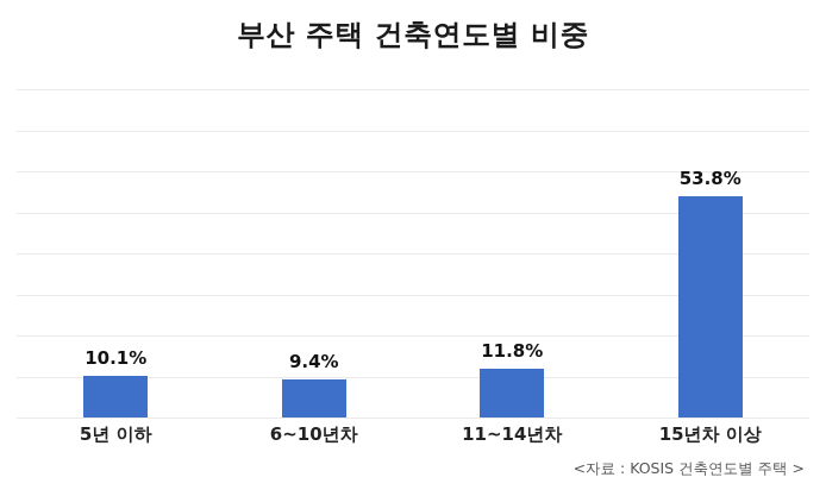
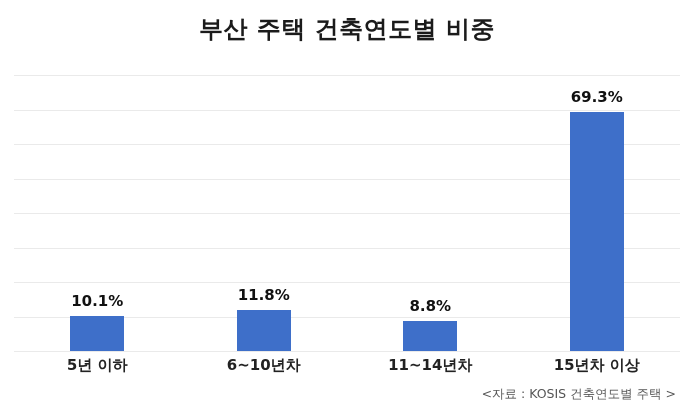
6~10년차: 9.4% -> 11.8%
11~14년차: 11.8% -> 8.8%
15년차 이상: 53.8% -> 69.3%
